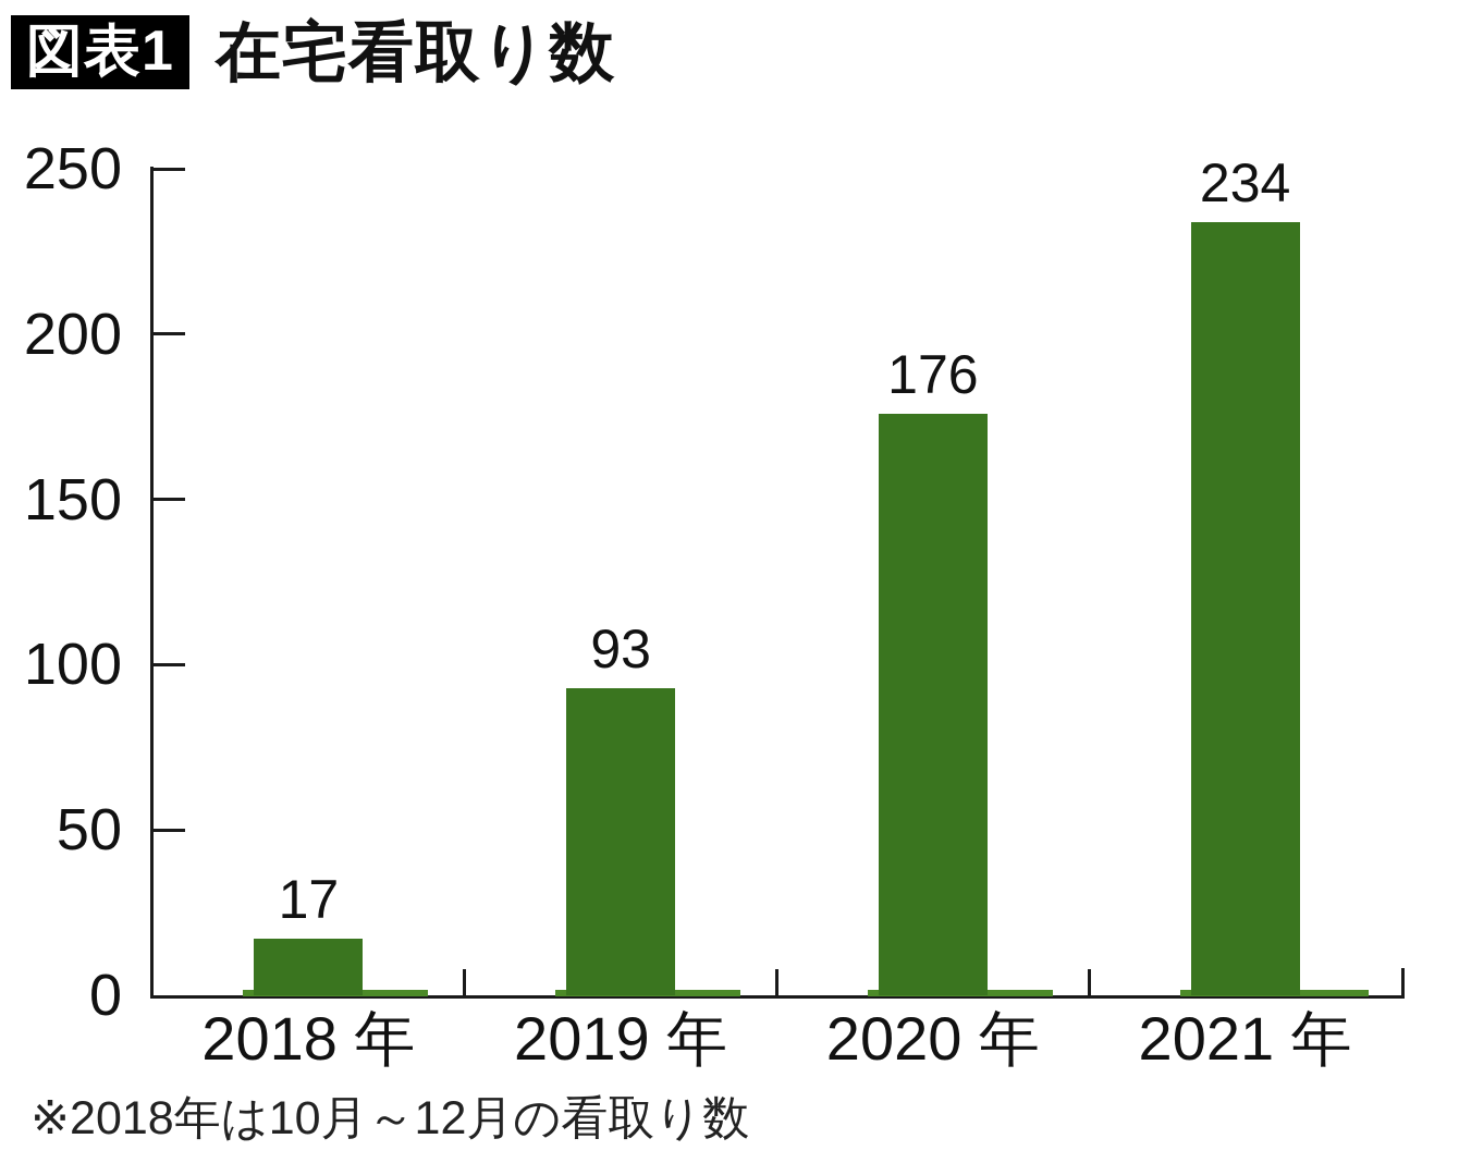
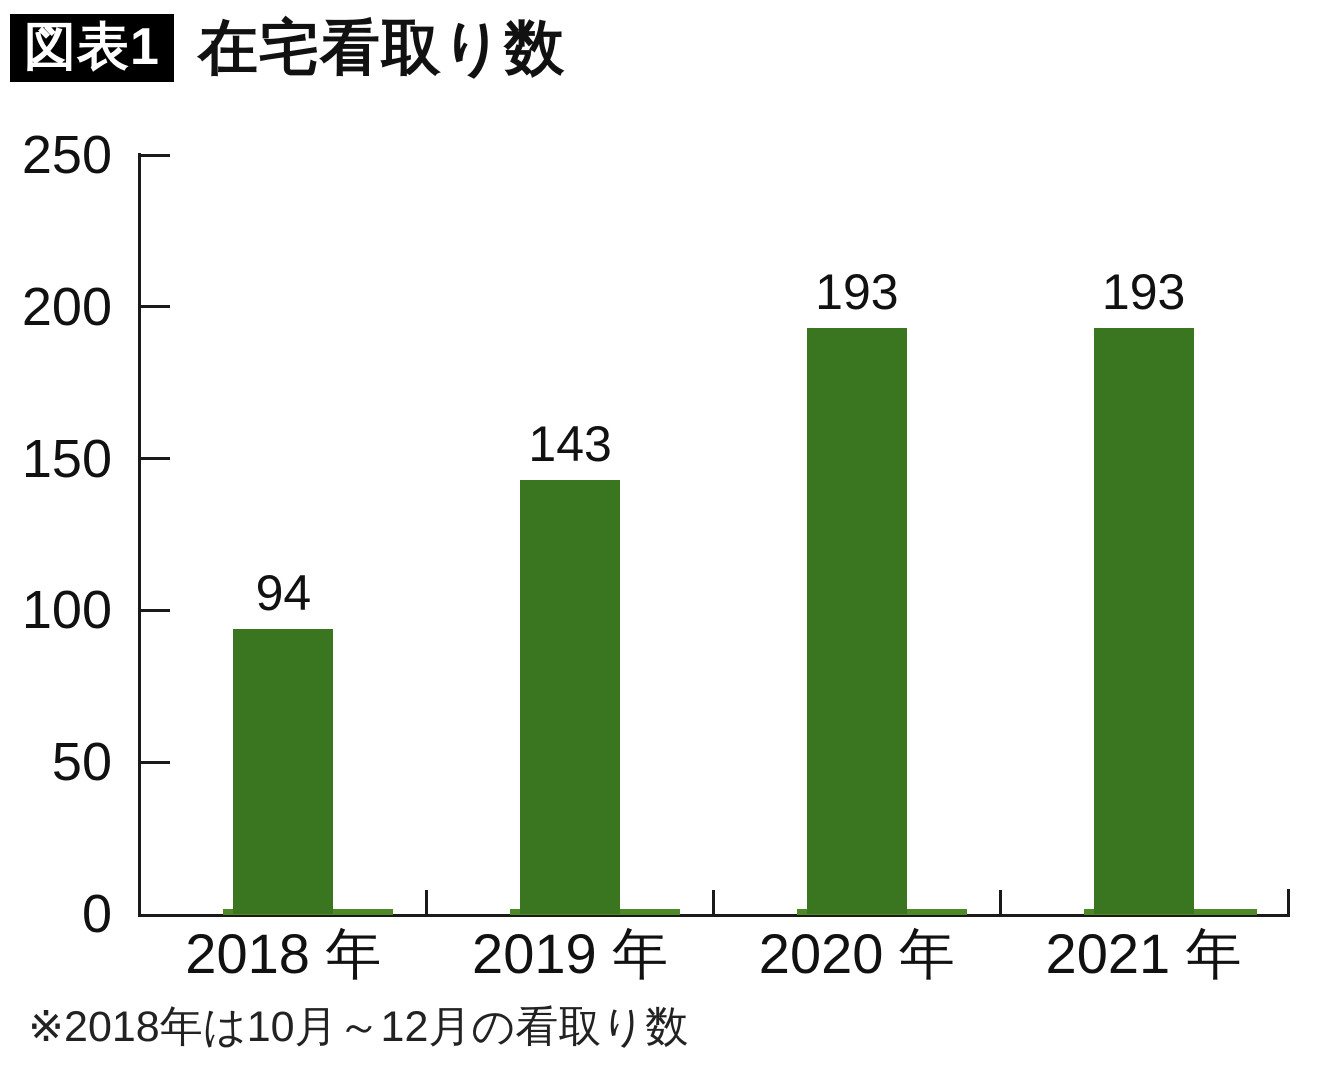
2018 年: 17 -> 94
2019 年: 93 -> 143
2020 年: 176 -> 193
2021 年: 234 -> 193
